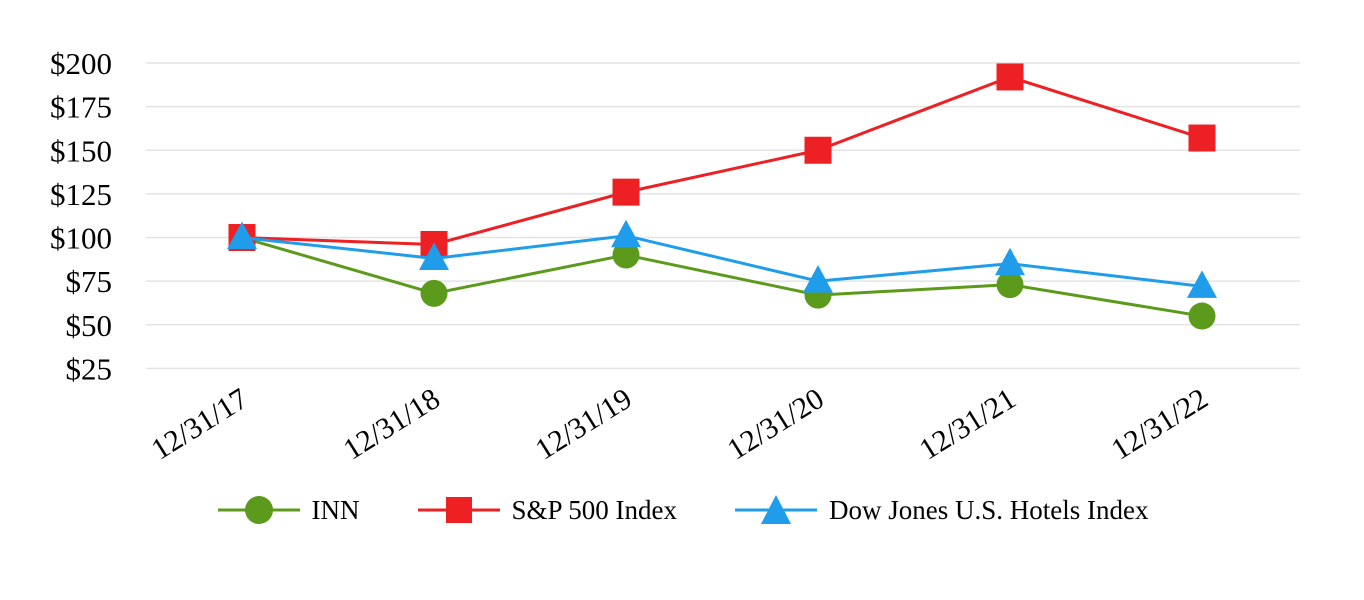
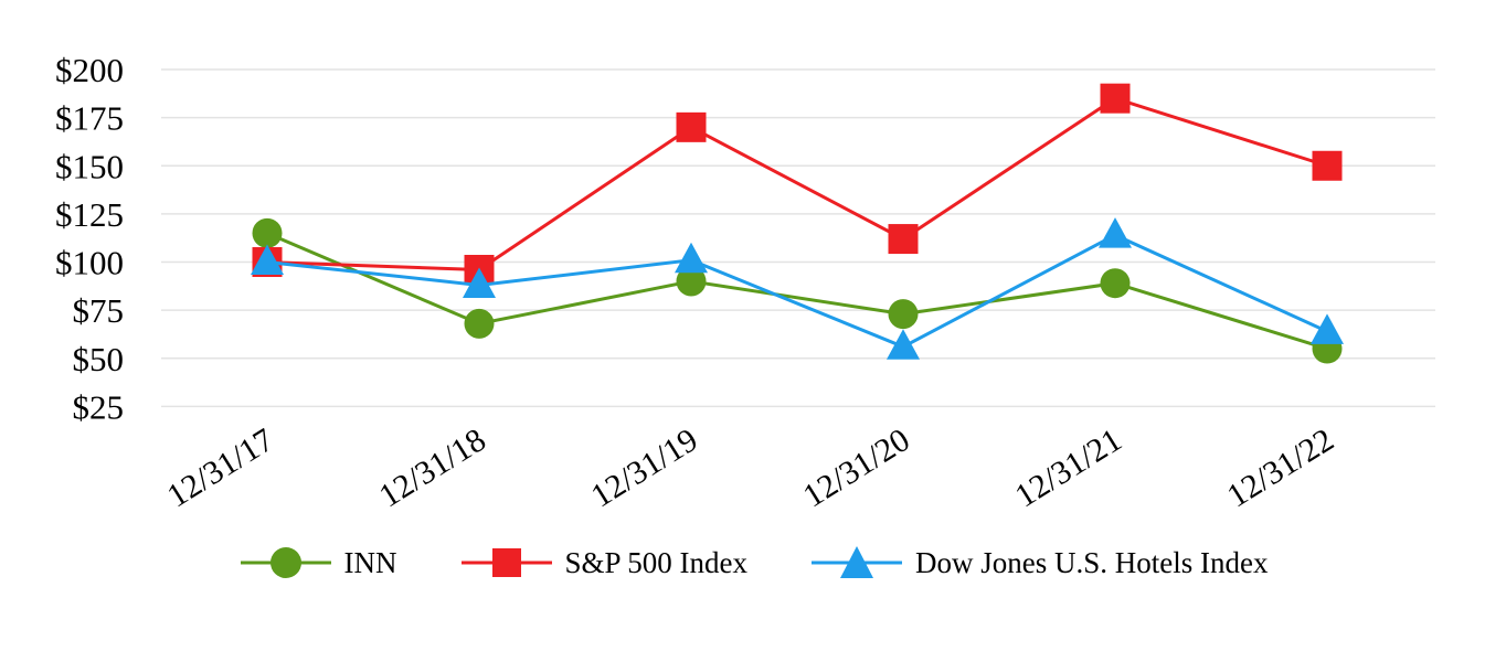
INN/12/31/17: $100 -> $115
S&P 500 Index/12/31/19: $126 -> $170
INN/12/31/20: $67 -> $73
S&P 500 Index/12/31/20: $150 -> $112
Dow Jones U.S. Hotels Index/12/31/20: $75 -> $56
INN/12/31/21: $73 -> $89
S&P 500 Index/12/31/21: $192 -> $185
Dow Jones U.S. Hotels Index/12/31/21: $85 -> $114
S&P 500 Index/12/31/22: $157 -> $150
Dow Jones U.S. Hotels Index/12/31/22: $72 -> $64
